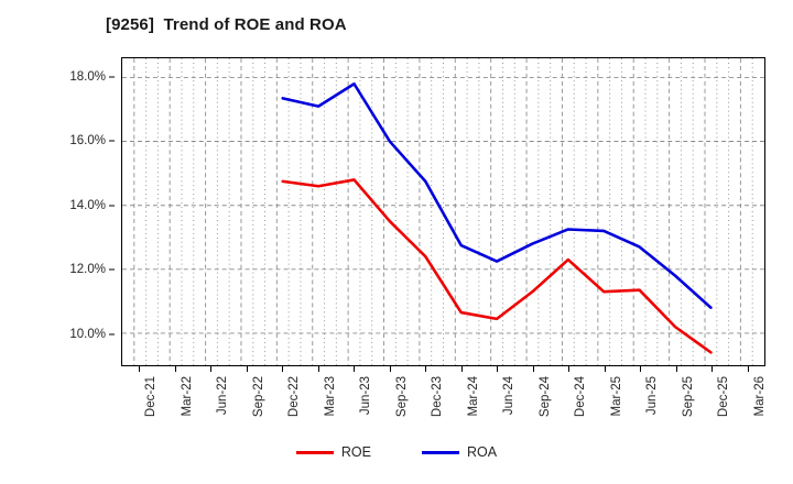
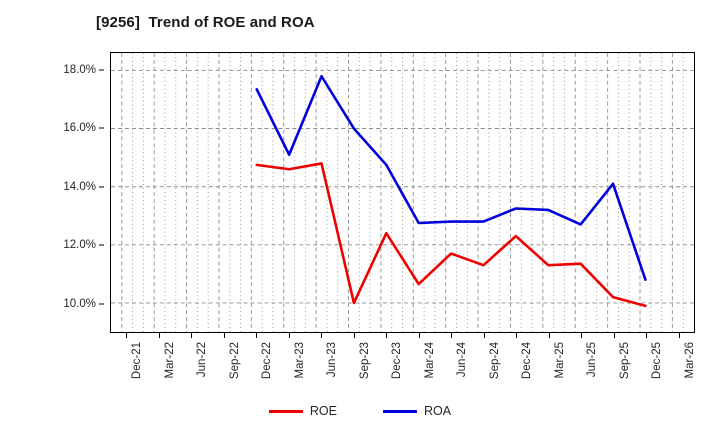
ROA/Mar-23: 17.1% -> 15.1%
ROE/Sep-23: 13.5% -> 10.0%
ROE/Jun-24: 10.4% -> 11.7%
ROA/Jun-24: 12.2% -> 12.8%
ROA/Sep-25: 11.8% -> 14.1%
ROE/Dec-25: 9.4% -> 9.9%
